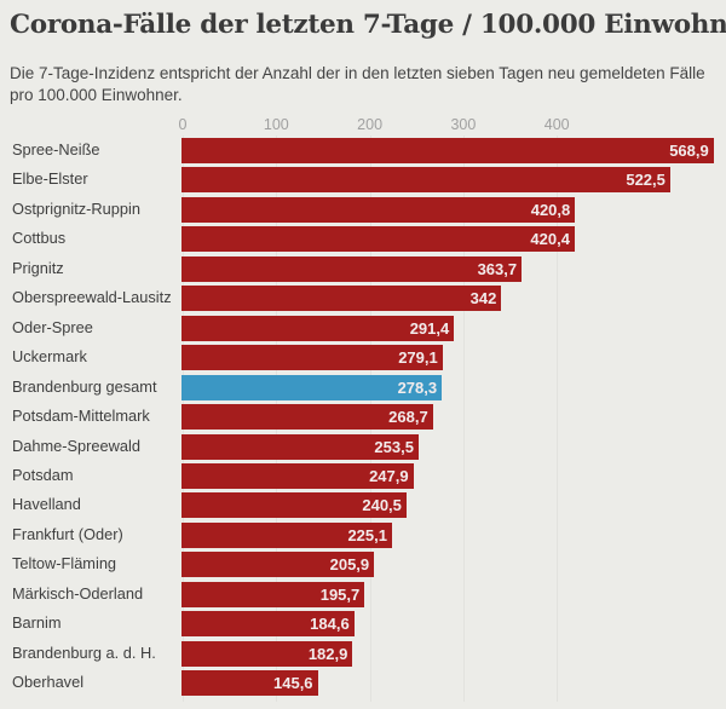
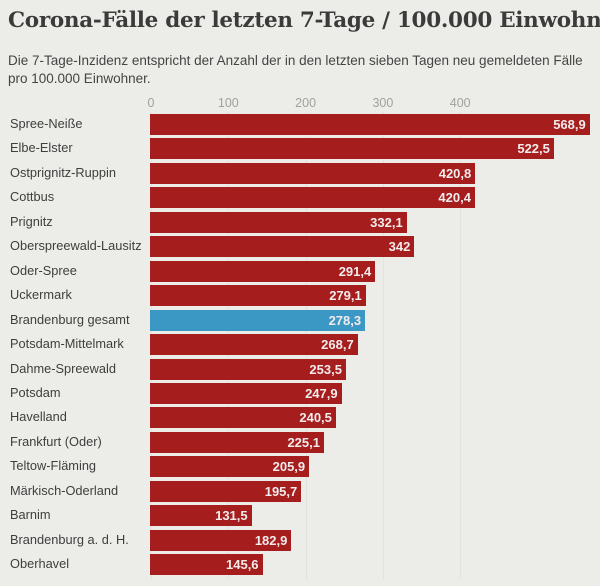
Prignitz: 363,7 -> 332,1
Barnim: 184,6 -> 131,5
